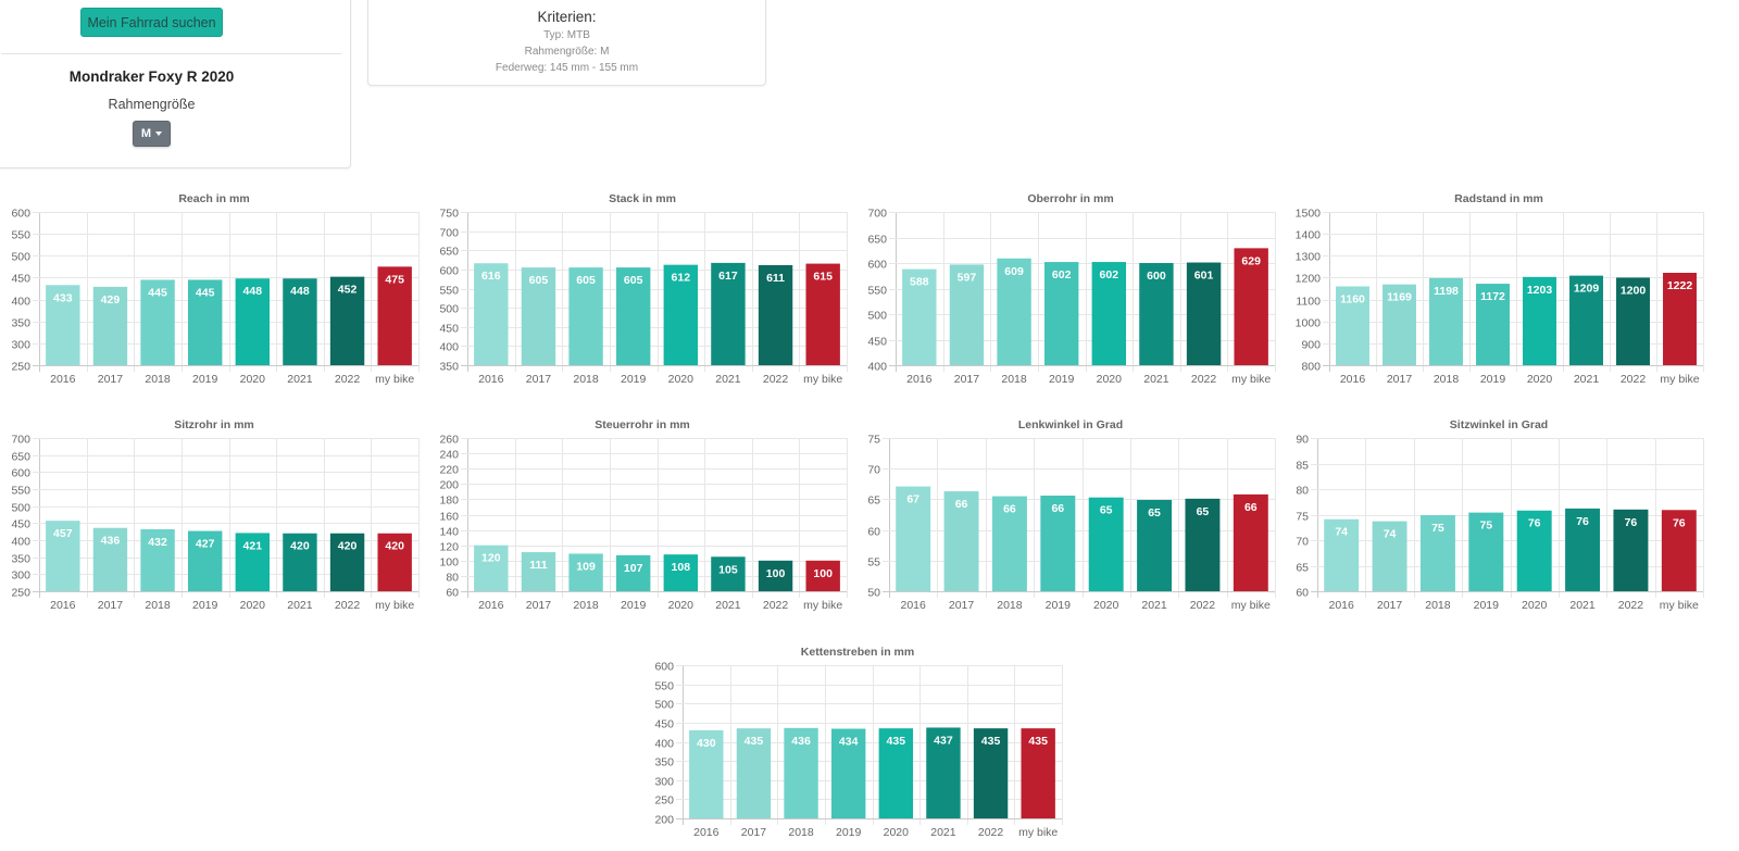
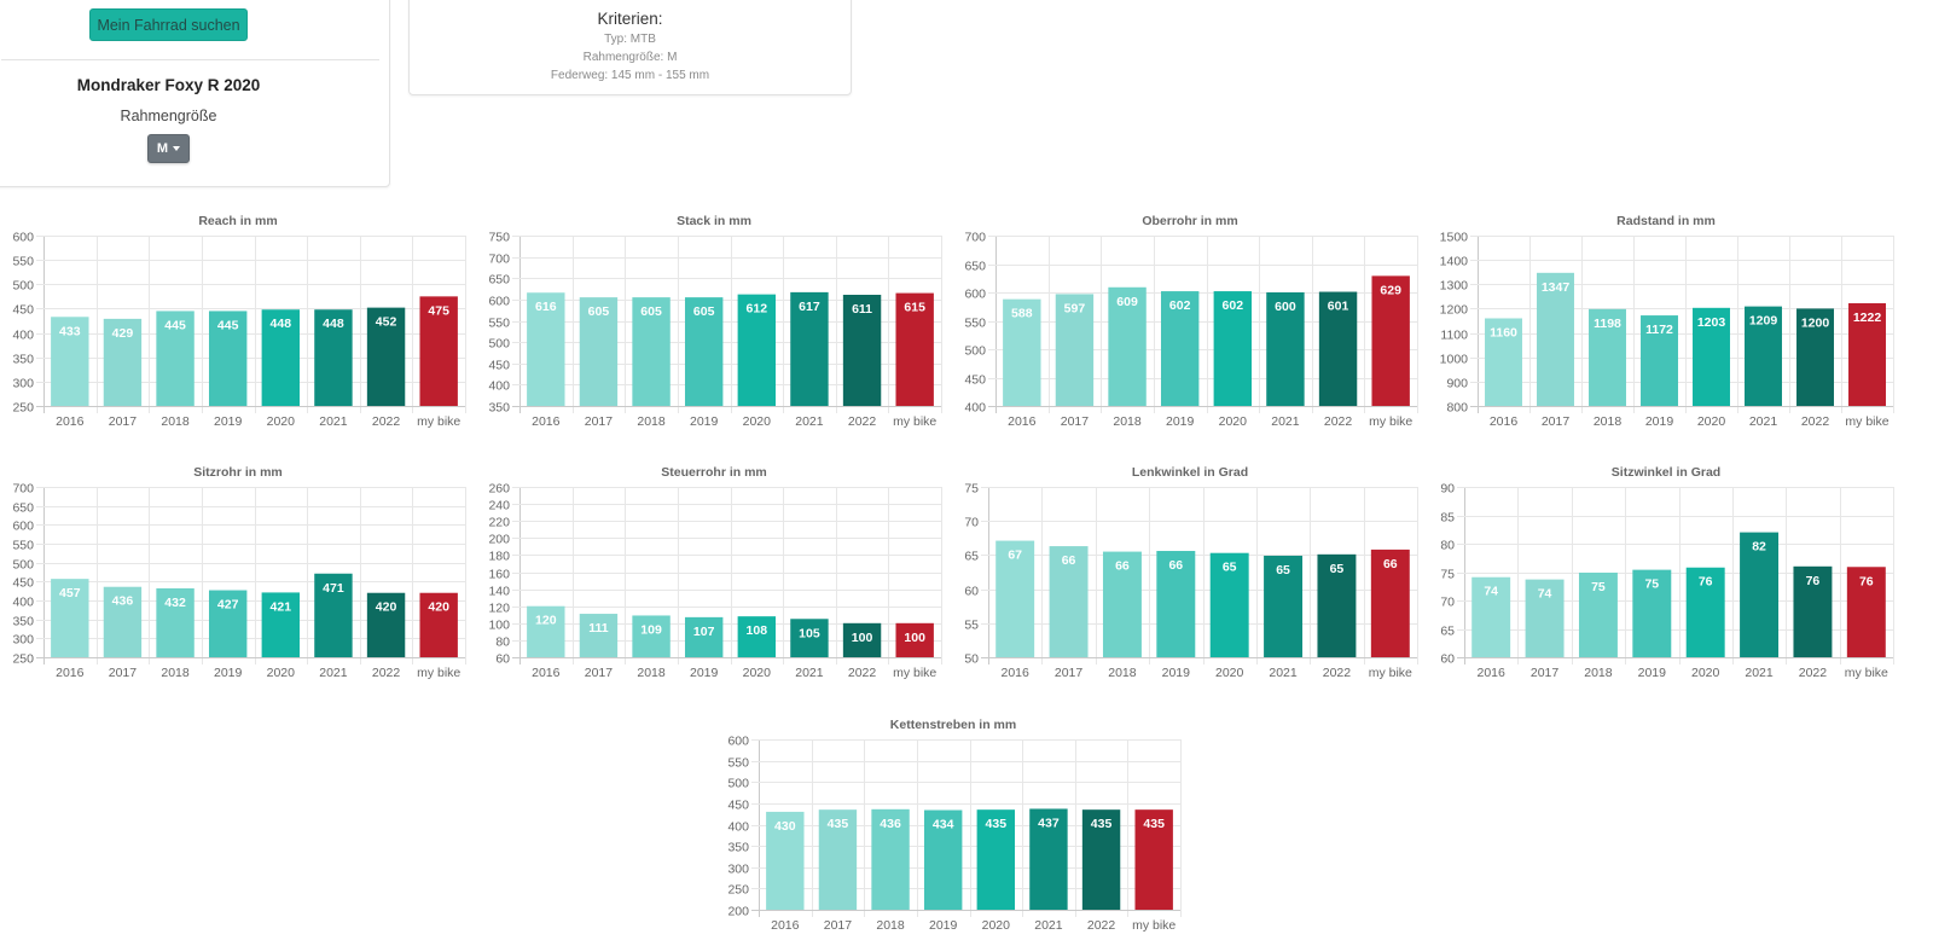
Radstand in mm/2017: 1169 -> 1347
Sitzrohr in mm/2021: 420 -> 471
Sitzwinkel in Grad/2021: 76 -> 82
